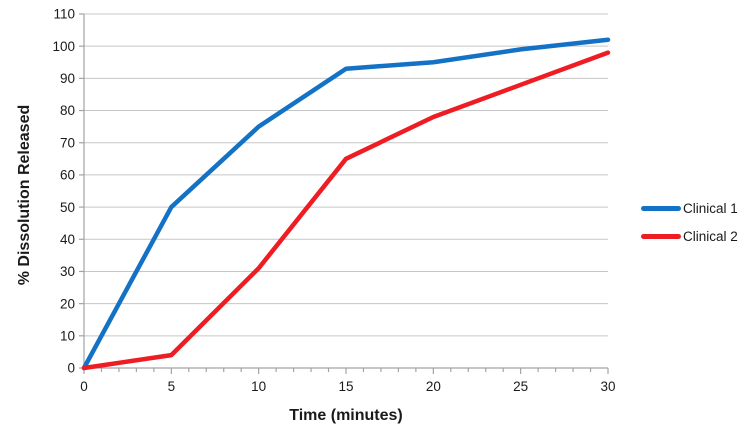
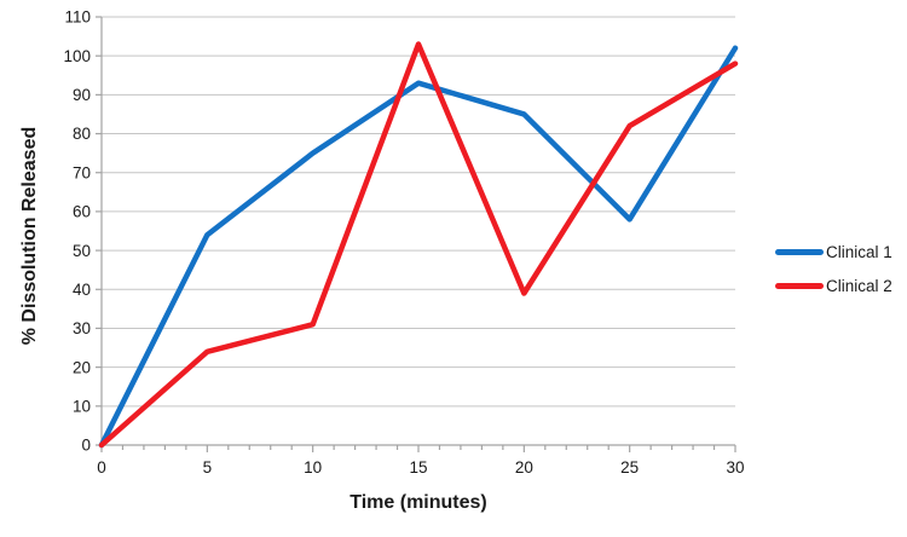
Clinical 1/5: 50 -> 54
Clinical 2/5: 4 -> 24
Clinical 2/15: 65 -> 103
Clinical 1/20: 95 -> 85
Clinical 2/20: 78 -> 39
Clinical 1/25: 99 -> 58
Clinical 2/25: 88 -> 82
